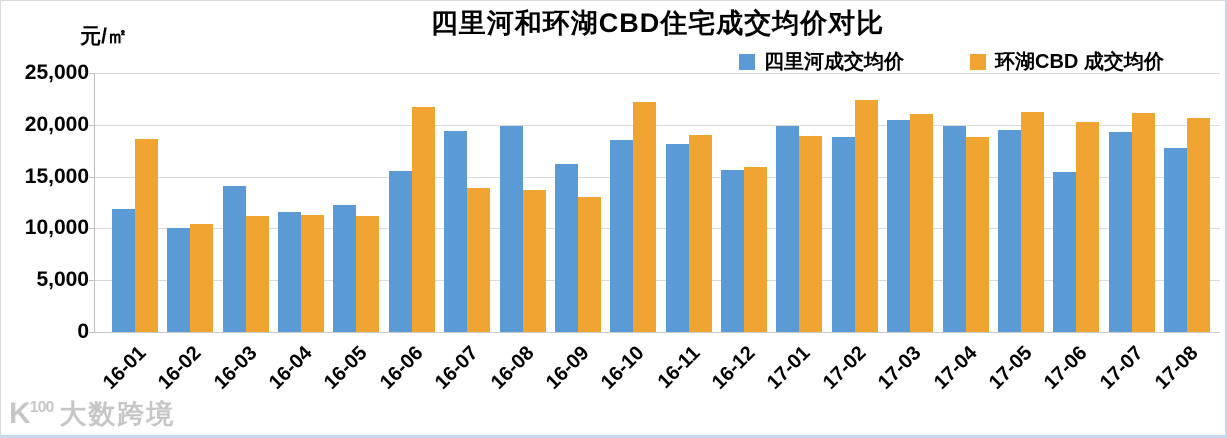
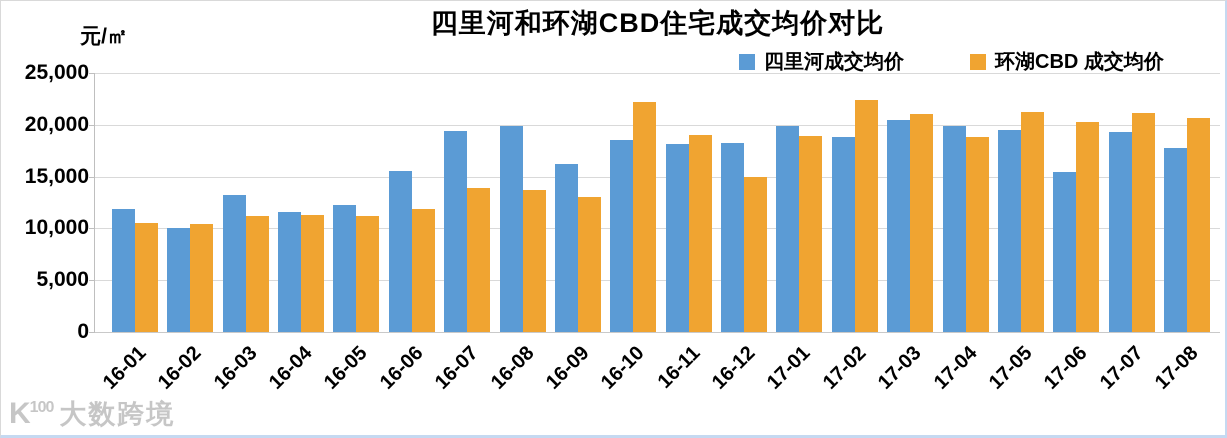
环湖CBD 成交均价/16-01: 18600 -> 10500
四里河成交均价/16-03: 14100 -> 13200
环湖CBD 成交均价/16-06: 21700 -> 11900
四里河成交均价/16-12: 15600 -> 18200
环湖CBD 成交均价/16-12: 15900 -> 15000
